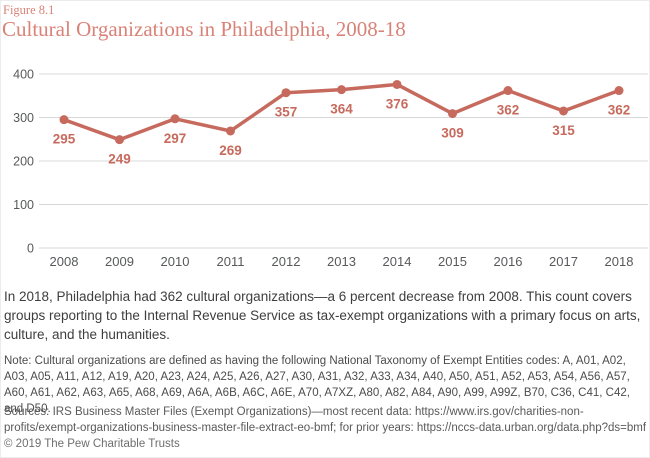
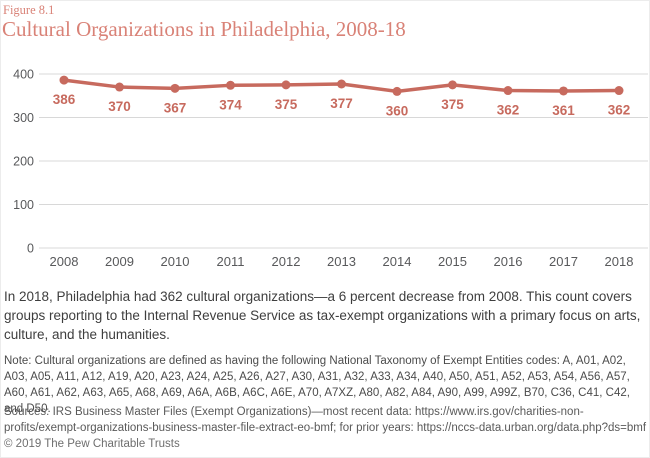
2008: 295 -> 386
2009: 249 -> 370
2010: 297 -> 367
2011: 269 -> 374
2012: 357 -> 375
2013: 364 -> 377
2014: 376 -> 360
2015: 309 -> 375
2017: 315 -> 361
